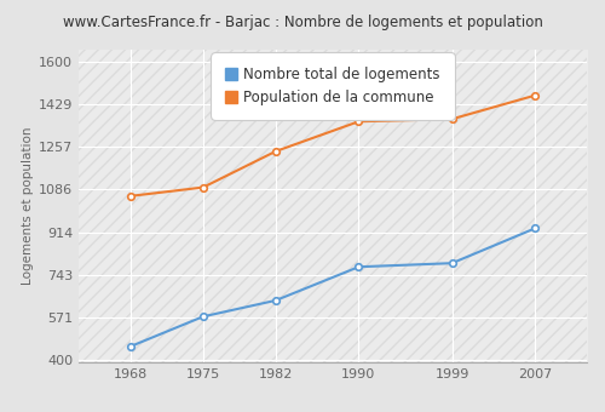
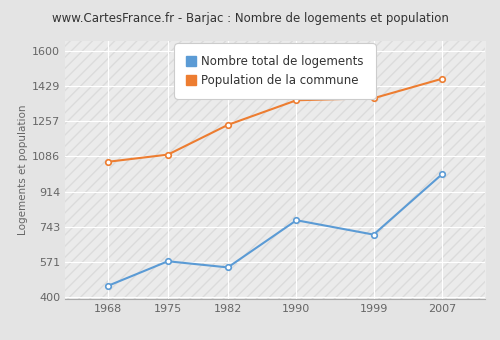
Nombre total de logements/1982: 640 -> 545
Nombre total de logements/1999: 790 -> 705
Nombre total de logements/2007: 930 -> 1000
